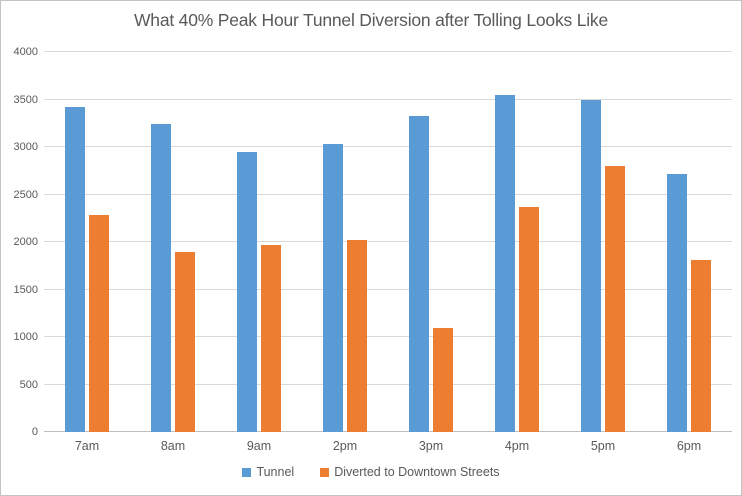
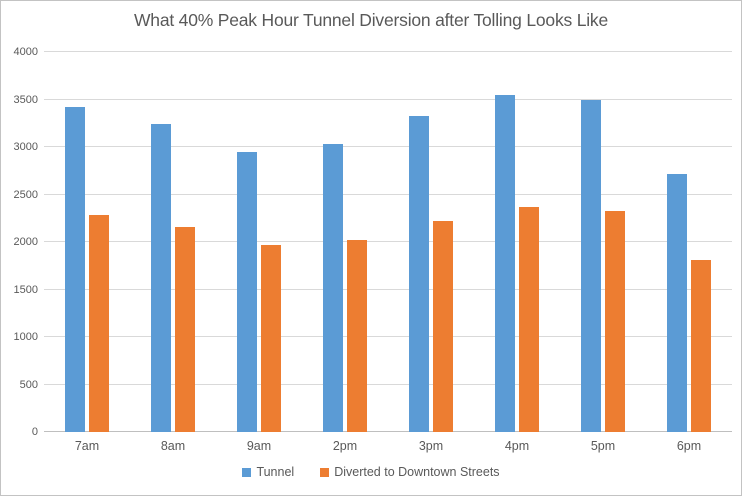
Diverted to Downtown Streets/8am: 1900 -> 2200
Diverted to Downtown Streets/3pm: 1100 -> 2200
Diverted to Downtown Streets/5pm: 2800 -> 2300
